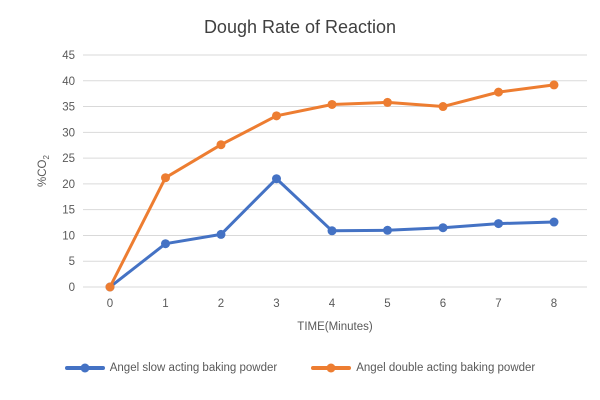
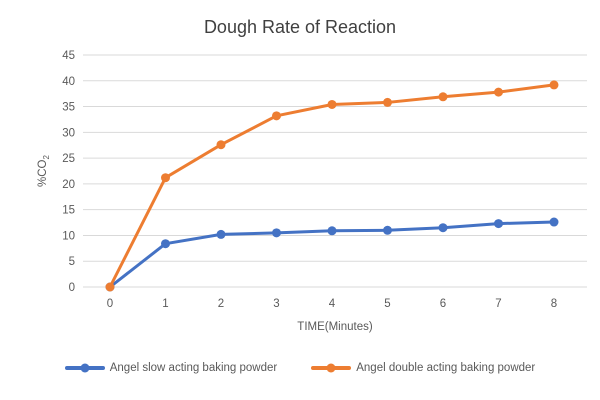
Angel slow acting baking powder/3: 21 -> 10
Angel double acting baking powder/6: 35 -> 37
